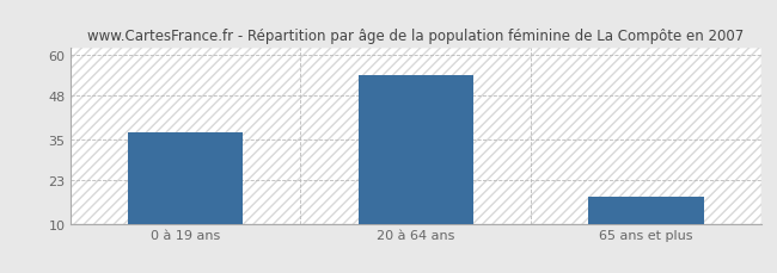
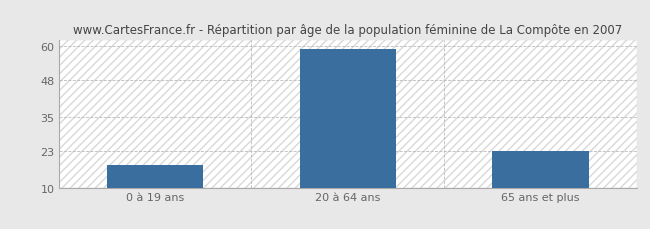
0 à 19 ans: 37 -> 18
20 à 64 ans: 54 -> 59
65 ans et plus: 18 -> 23
